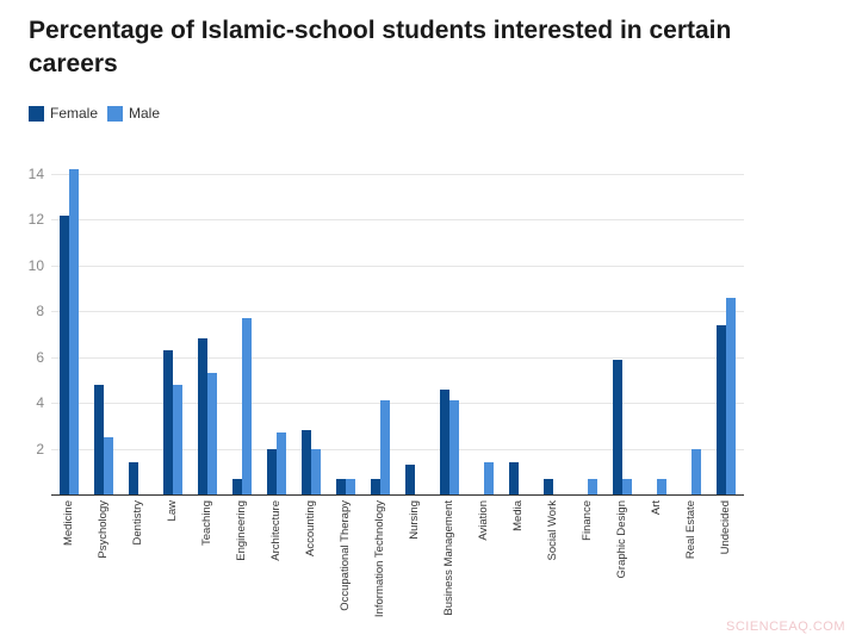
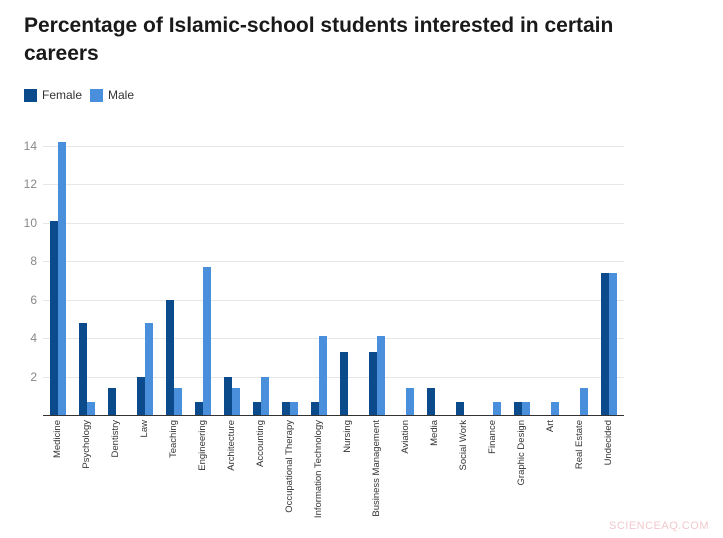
Female/Medicine: 12.2 -> 10.1
Male/Psychology: 2.5 -> 0.7
Female/Law: 6.3 -> 2.0
Female/Teaching: 6.8 -> 6.0
Male/Teaching: 5.3 -> 1.4
Male/Architecture: 2.7 -> 1.4
Female/Accounting: 2.8 -> 0.7
Female/Nursing: 1.3 -> 3.3
Female/Business Management: 4.6 -> 3.3
Female/Graphic Design: 5.9 -> 0.7
Male/Real Estate: 2.0 -> 1.4
Male/Undecided: 8.6 -> 7.4
